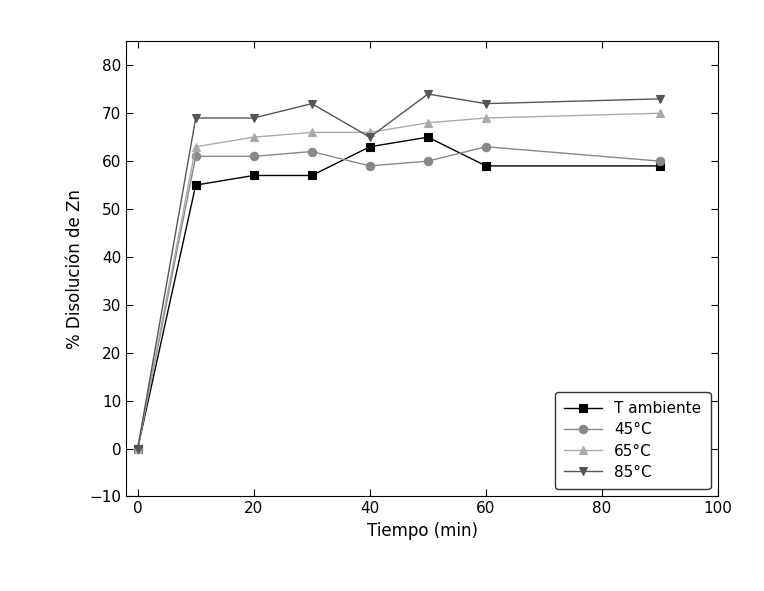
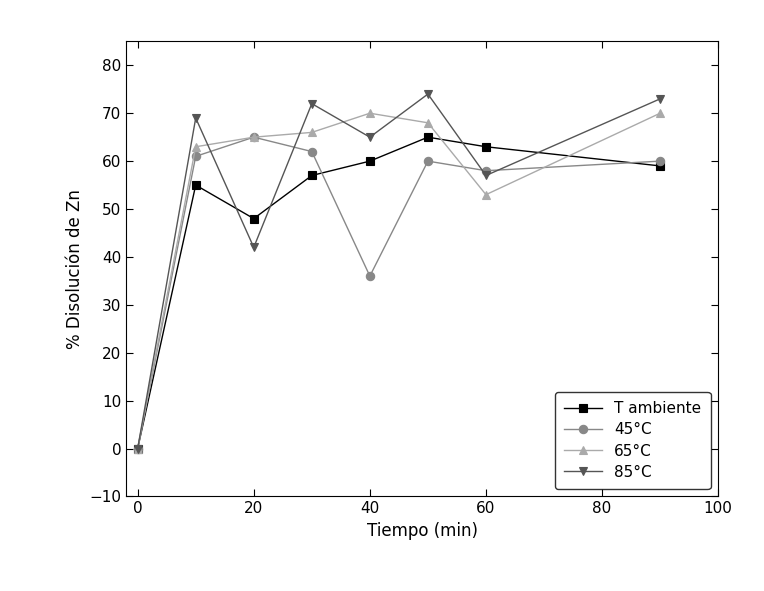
T ambiente/20: 57 -> 48
45°C/20: 61 -> 65
85°C/20: 69 -> 42
T ambiente/40: 63 -> 60
45°C/40: 59 -> 36
65°C/40: 66 -> 70
T ambiente/60: 59 -> 63
45°C/60: 63 -> 58
65°C/60: 69 -> 53
85°C/60: 72 -> 57
